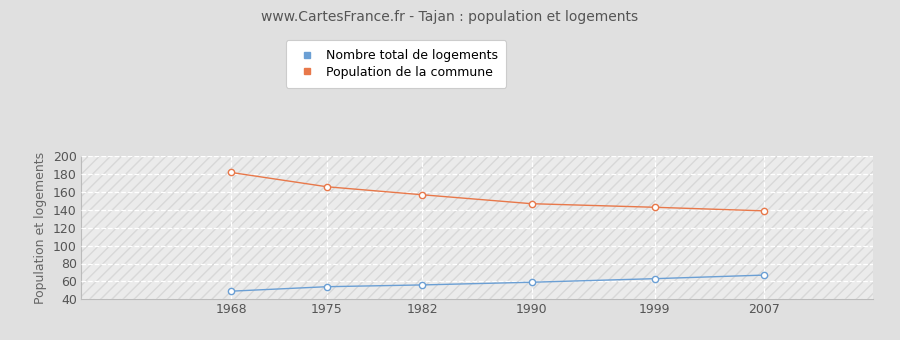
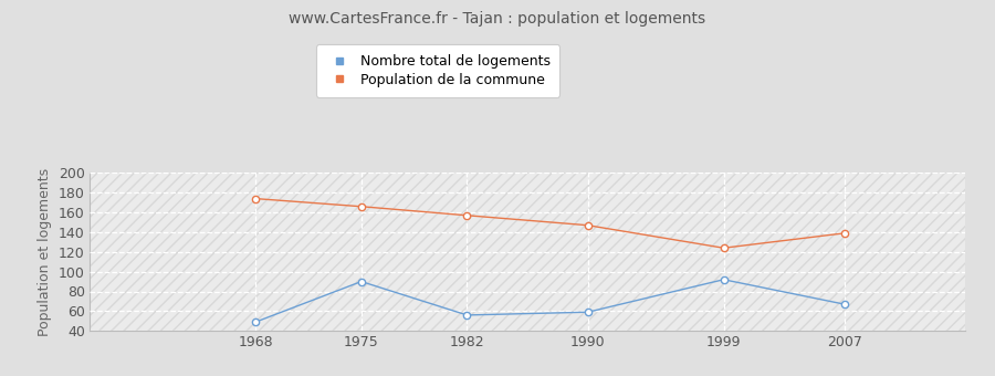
Population de la commune/1968: 182 -> 174
Nombre total de logements/1975: 54 -> 90
Nombre total de logements/1999: 63 -> 92
Population de la commune/1999: 143 -> 124
